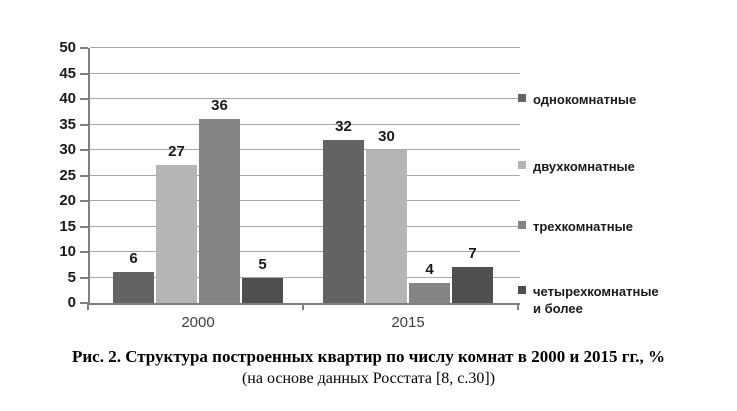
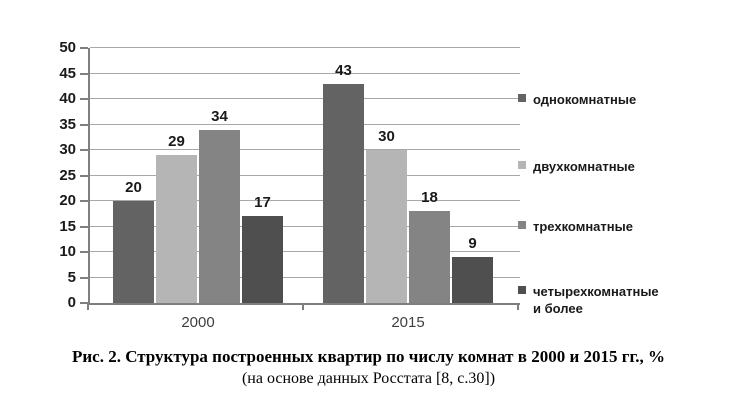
однокомнатные/2000: 6 -> 20
двухкомнатные/2000: 27 -> 29
трехкомнатные/2000: 36 -> 34
четырехкомнатные и более/2000: 5 -> 17
однокомнатные/2015: 32 -> 43
трехкомнатные/2015: 4 -> 18
четырехкомнатные и более/2015: 7 -> 9
